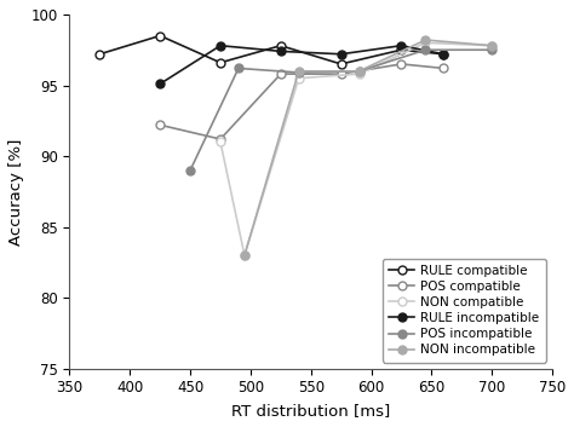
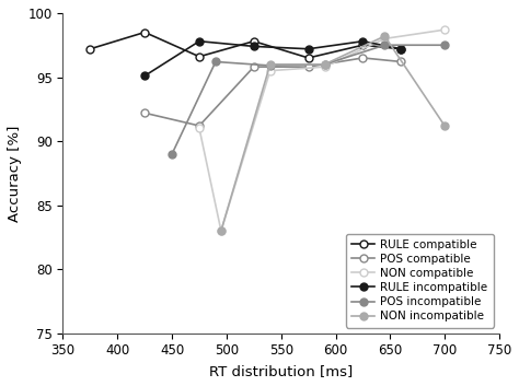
NON compatible/700: 97.8 -> 98.7
NON incompatible/700: 97.8 -> 91.2
